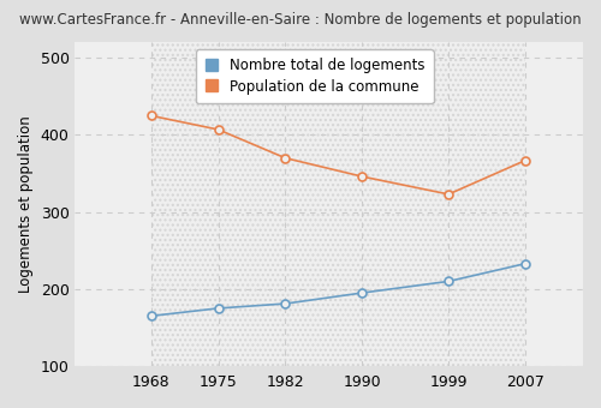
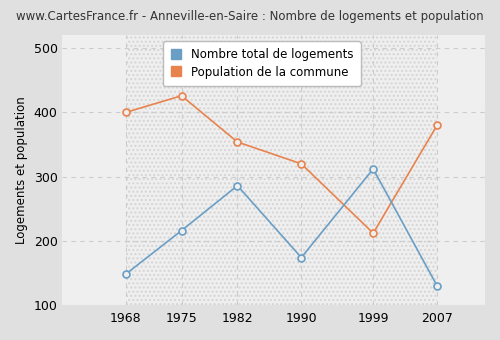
Nombre total de logements/1968: 165 -> 148
Population de la commune/1968: 425 -> 400
Nombre total de logements/1975: 175 -> 216
Population de la commune/1975: 407 -> 426
Nombre total de logements/1982: 181 -> 286
Population de la commune/1982: 370 -> 354
Nombre total de logements/1990: 195 -> 174
Population de la commune/1990: 346 -> 320
Nombre total de logements/1999: 210 -> 312
Population de la commune/1999: 323 -> 212
Nombre total de logements/2007: 233 -> 130
Population de la commune/2007: 367 -> 380
